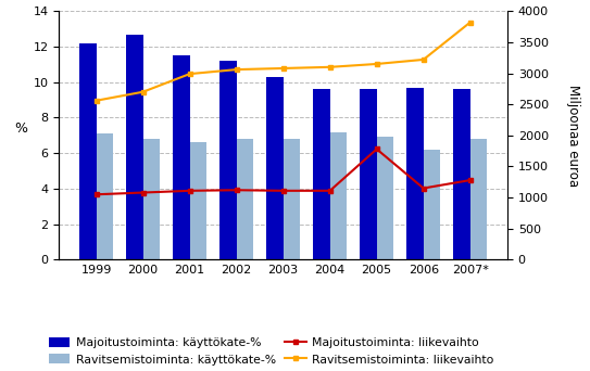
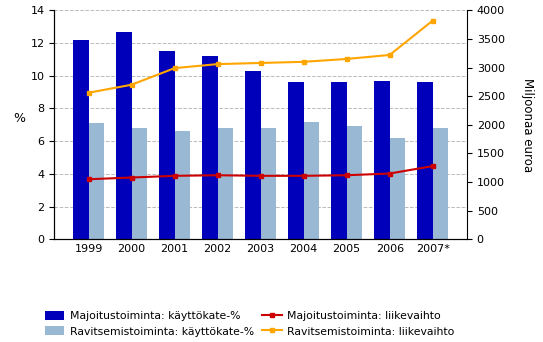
Majoitustoiminta: liikevaihto/2005: 1780 -> 1120
